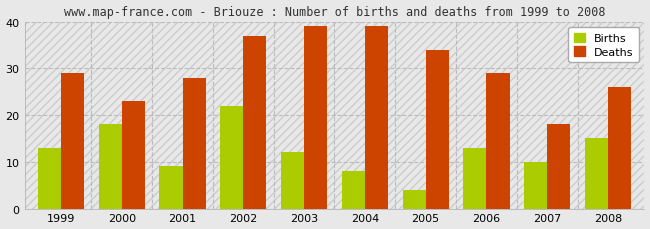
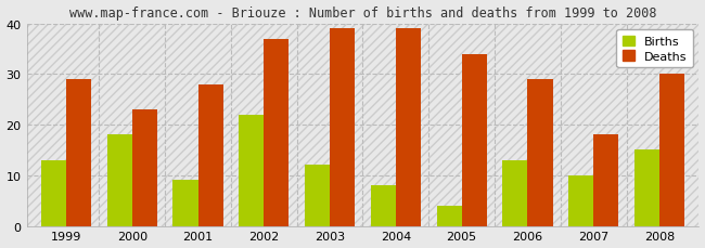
Deaths/2008: 26 -> 30
